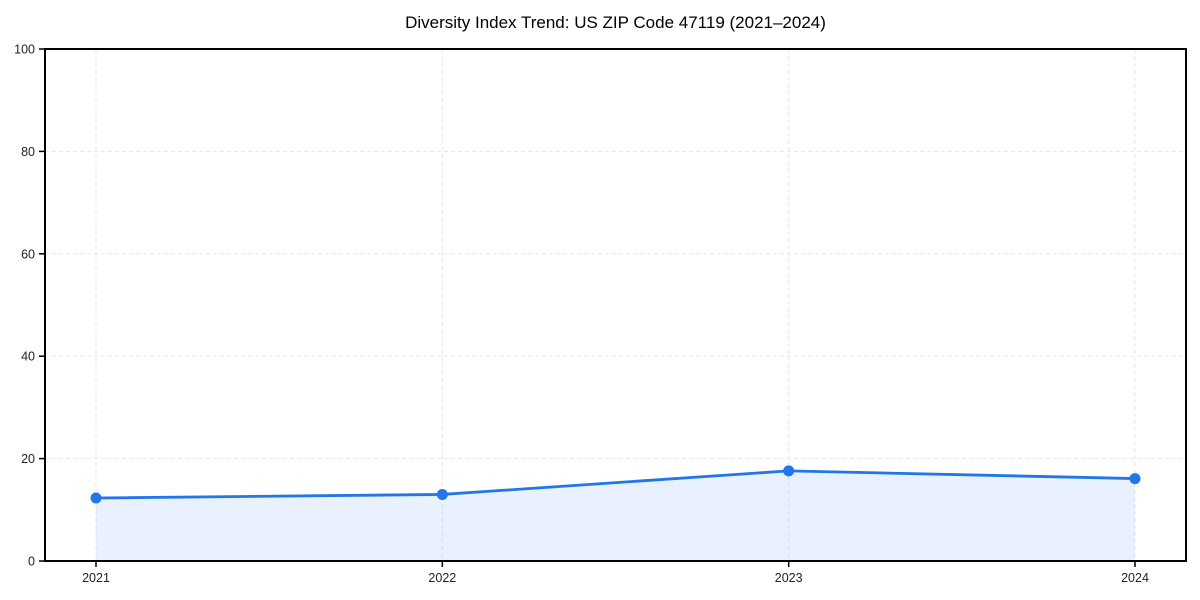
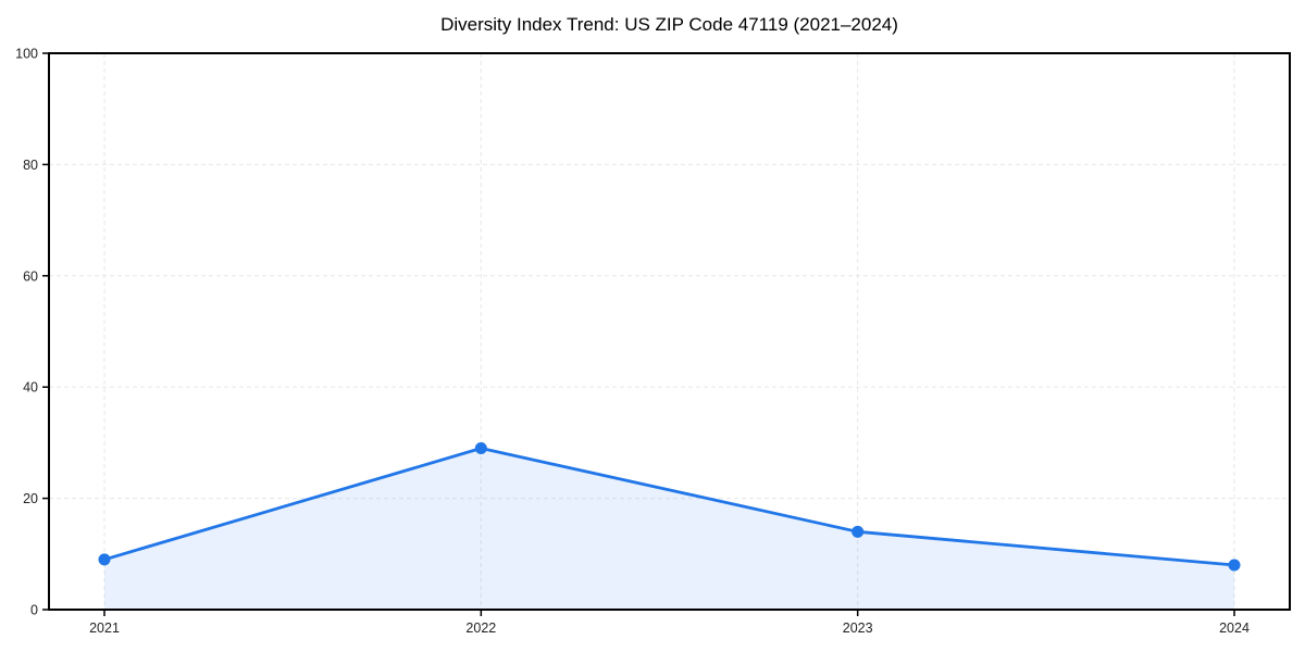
2021: 12 -> 9
2022: 13 -> 29
2023: 18 -> 14
2024: 16 -> 8
